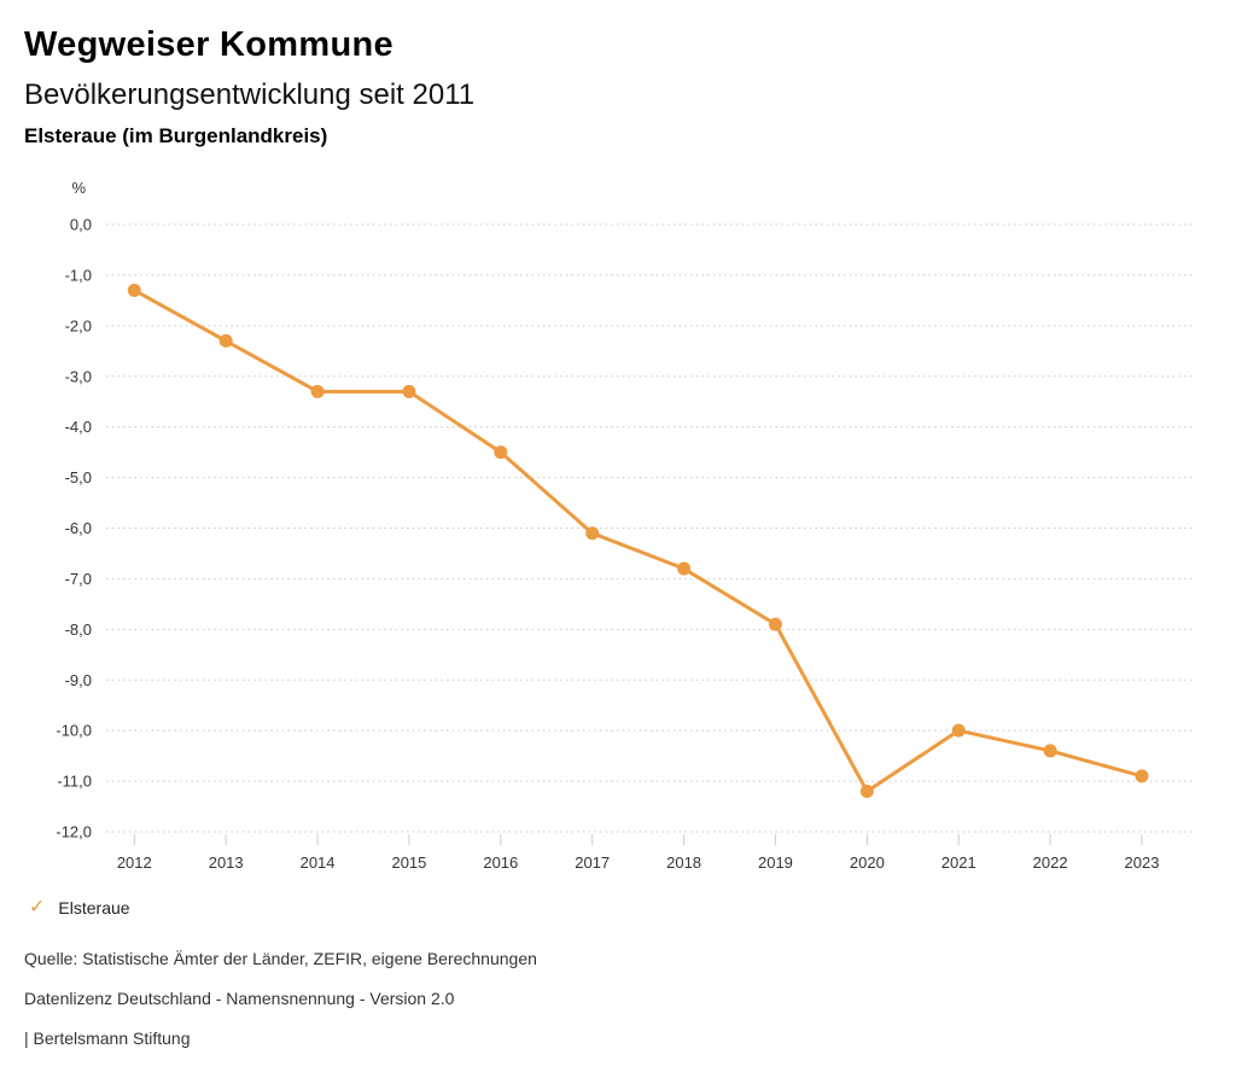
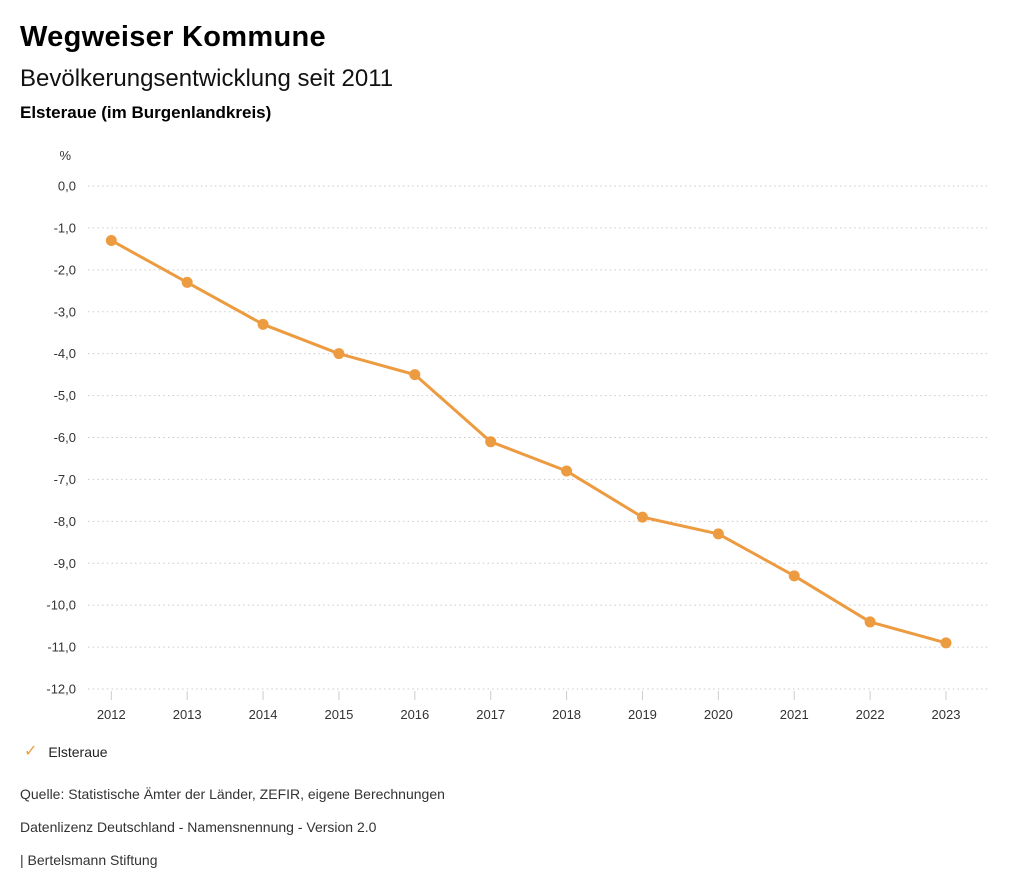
2015: -3,3 -> -4,0
2020: -11,2 -> -8,3
2021: -10,0 -> -9,3
